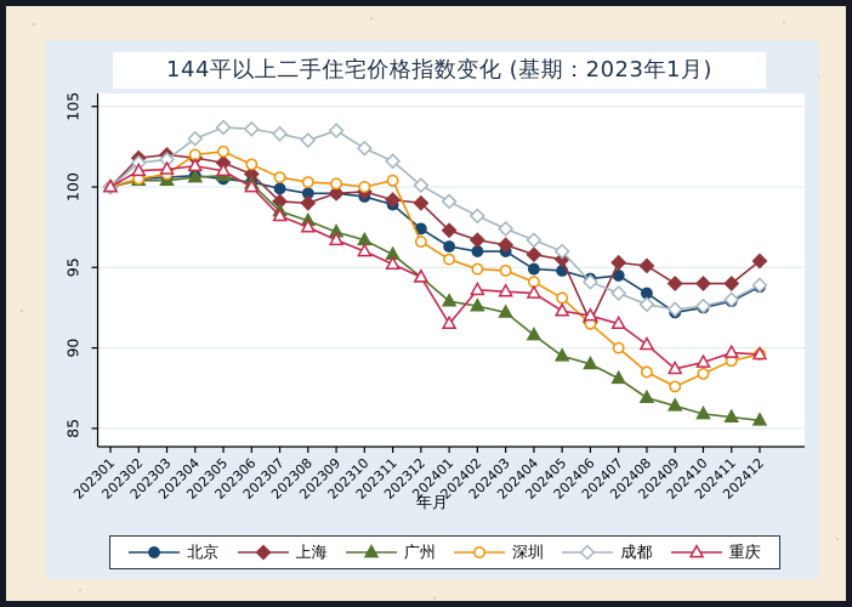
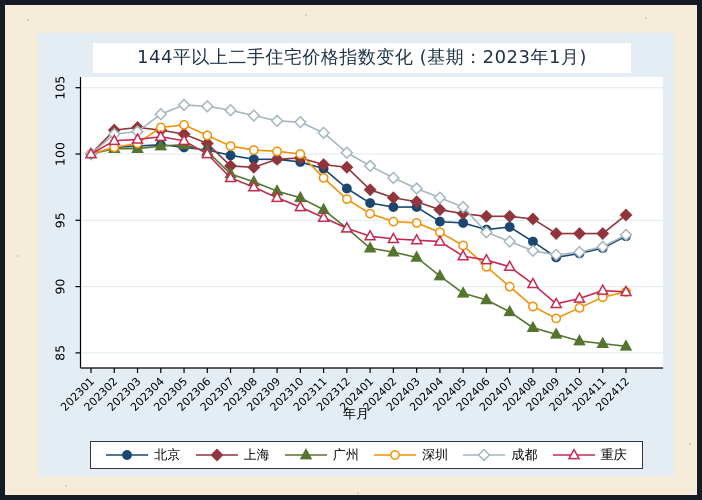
成都/202309: 103.5 -> 102.5
深圳/202311: 100.4 -> 98.2
重庆/202401: 91.5 -> 93.8
上海/202406: 91.6 -> 95.3
